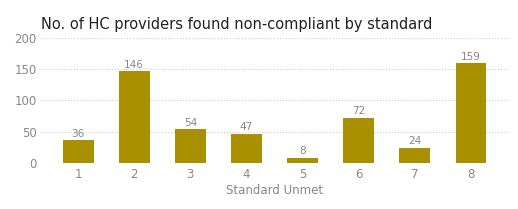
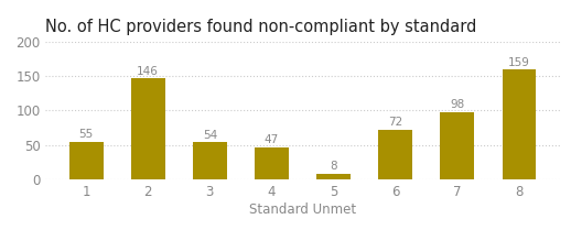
1: 36 -> 55
7: 24 -> 98
